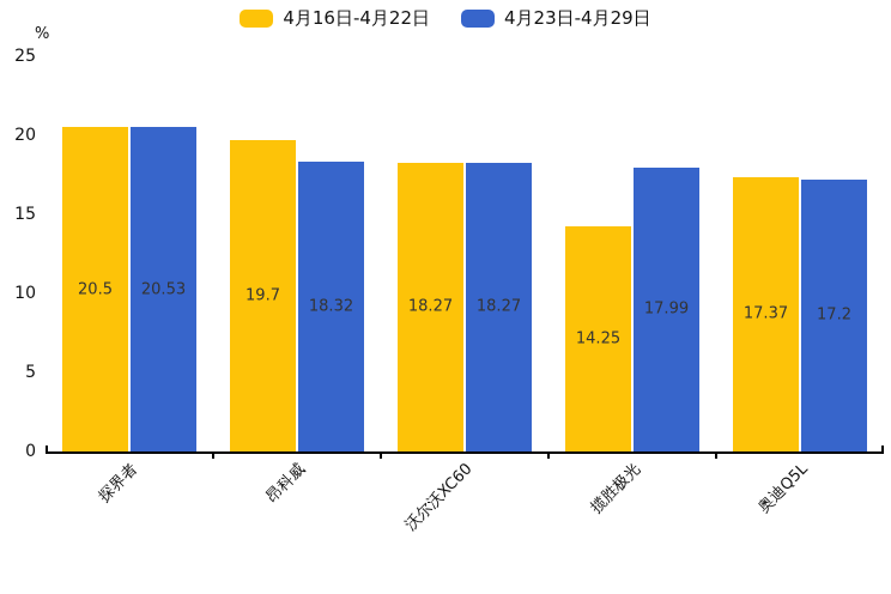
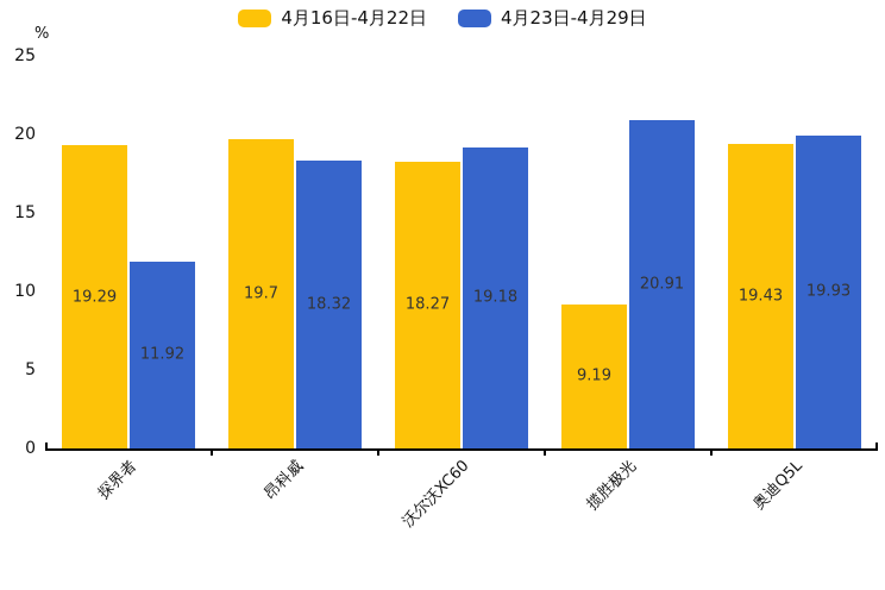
4月16日-4月22日/探界者: 20.5 -> 19.29
4月23日-4月29日/探界者: 20.53 -> 11.92
4月23日-4月29日/沃尔沃XC60: 18.27 -> 19.18
4月16日-4月22日/揽胜极光: 14.25 -> 9.19
4月23日-4月29日/揽胜极光: 17.99 -> 20.91
4月16日-4月22日/奥迪Q5L: 17.37 -> 19.43
4月23日-4月29日/奥迪Q5L: 17.2 -> 19.93
